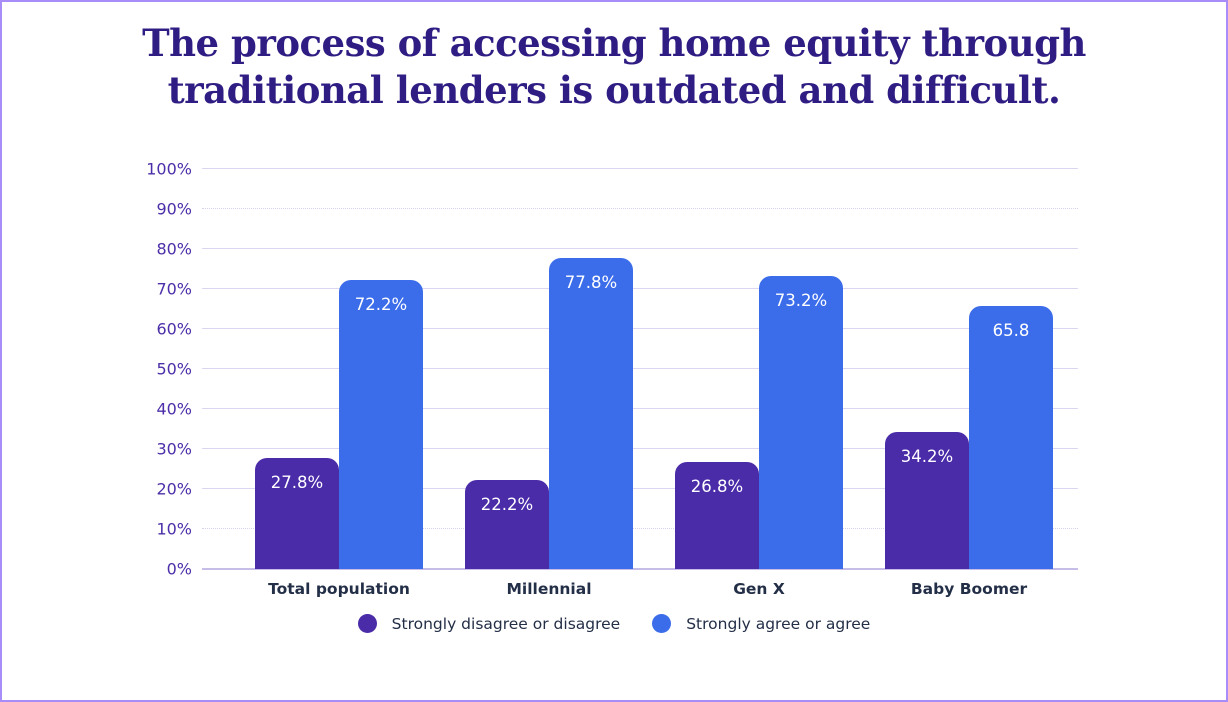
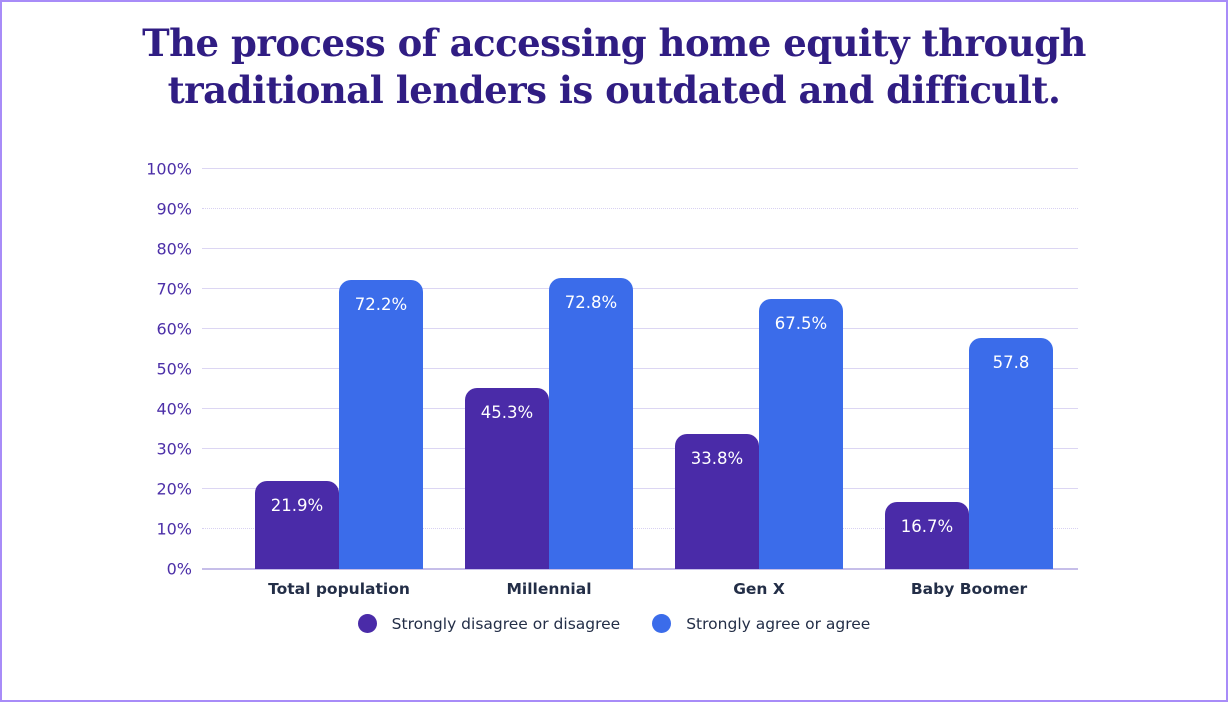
Strongly disagree or disagree/Total population: 27.8% -> 21.9%
Strongly disagree or disagree/Millennial: 22.2% -> 45.3%
Strongly agree or agree/Millennial: 77.8% -> 72.8%
Strongly disagree or disagree/Gen X: 26.8% -> 33.8%
Strongly agree or agree/Gen X: 73.2% -> 67.5%
Strongly disagree or disagree/Baby Boomer: 34.2% -> 16.7%
Strongly agree or agree/Baby Boomer: 65.8 -> 57.8
